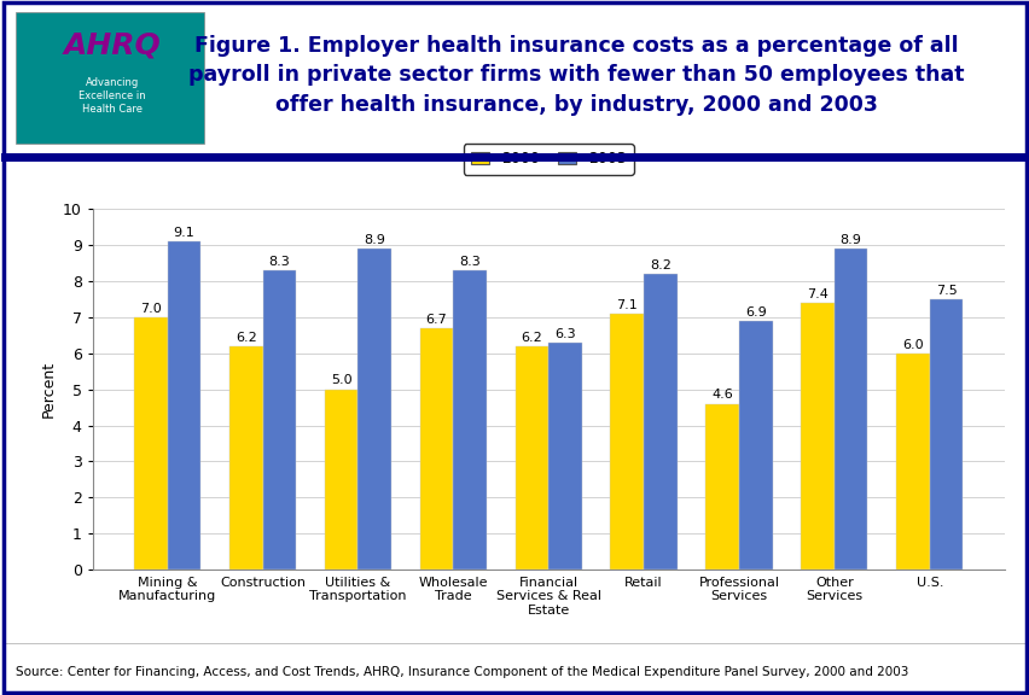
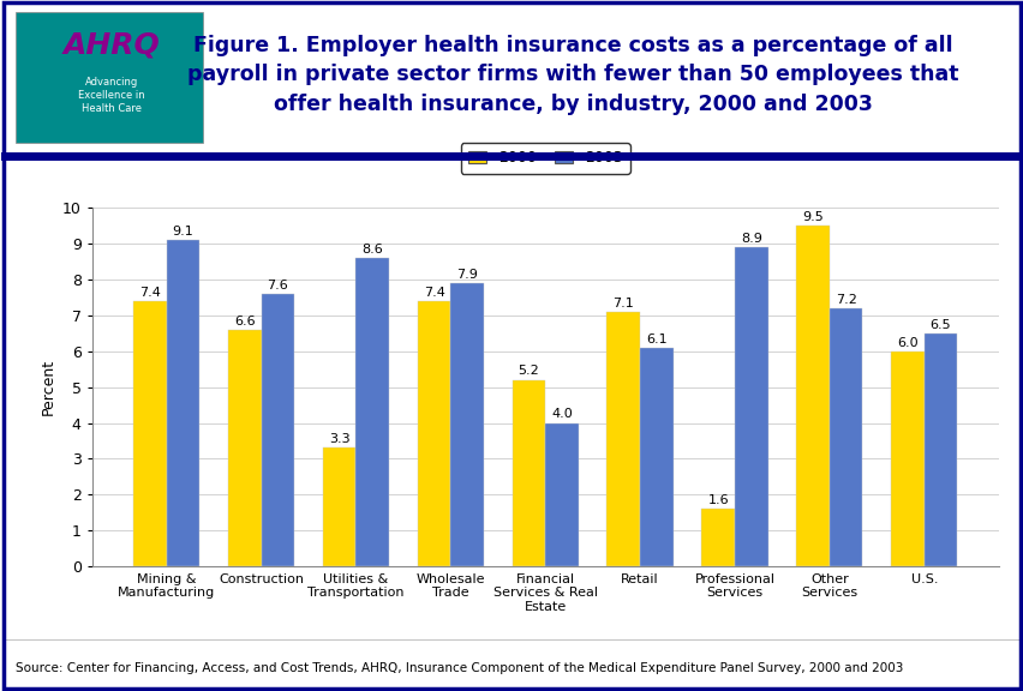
2000/Mining & Manufacturing: 7.0 -> 7.4
2000/Construction: 6.2 -> 6.6
2003/Construction: 8.3 -> 7.6
2000/Utilities & Transportation: 5.0 -> 3.3
2003/Utilities & Transportation: 8.9 -> 8.6
2000/Wholesale Trade: 6.7 -> 7.4
2003/Wholesale Trade: 8.3 -> 7.9
2000/Financial Services & Real Estate: 6.2 -> 5.2
2003/Financial Services & Real Estate: 6.3 -> 4.0
2003/Retail: 8.2 -> 6.1
2000/Professional Services: 4.6 -> 1.6
2003/Professional Services: 6.9 -> 8.9
2000/Other Services: 7.4 -> 9.5
2003/Other Services: 8.9 -> 7.2
2003/U.S.: 7.5 -> 6.5
